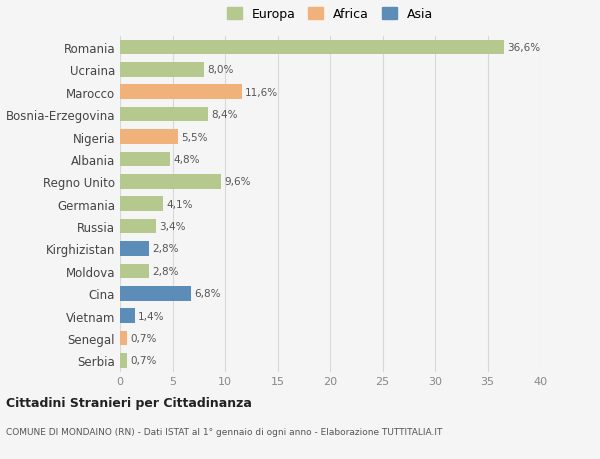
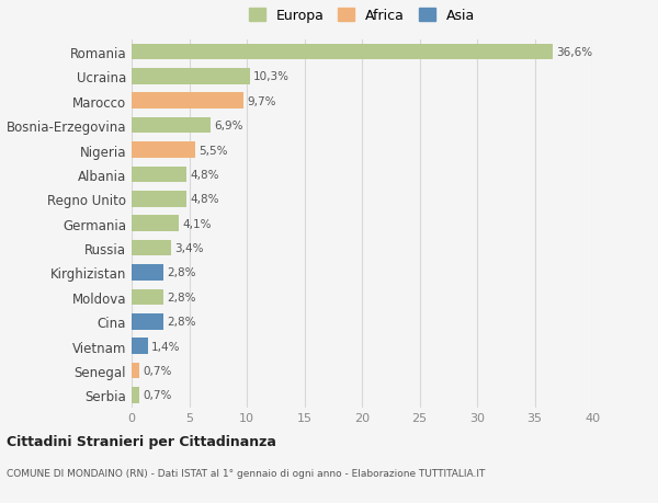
Ucraina: 8,0% -> 10,3%
Marocco: 11,6% -> 9,7%
Bosnia-Erzegovina: 8,4% -> 6,9%
Regno Unito: 9,6% -> 4,8%
Cina: 6,8% -> 2,8%
